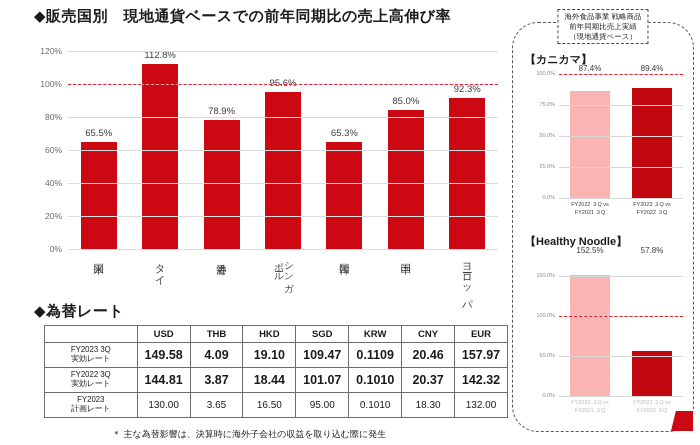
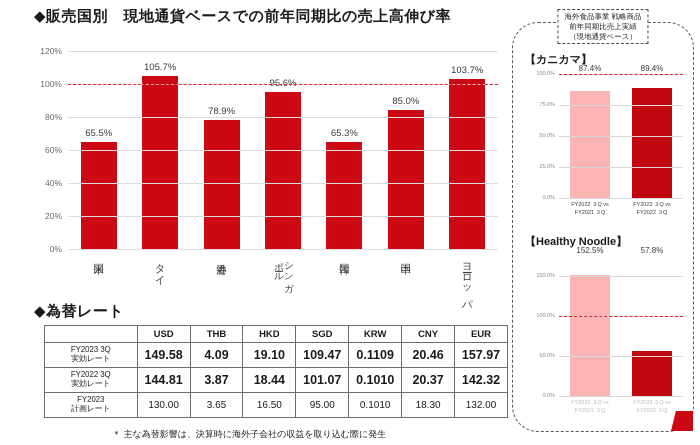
◆販売国別 現地通貨ベースでの前年同期比の売上高伸び率/タイ: 112.8% -> 105.7%
◆販売国別 現地通貨ベースでの前年同期比の売上高伸び率/ヨーロッパ: 92.3% -> 103.7%
